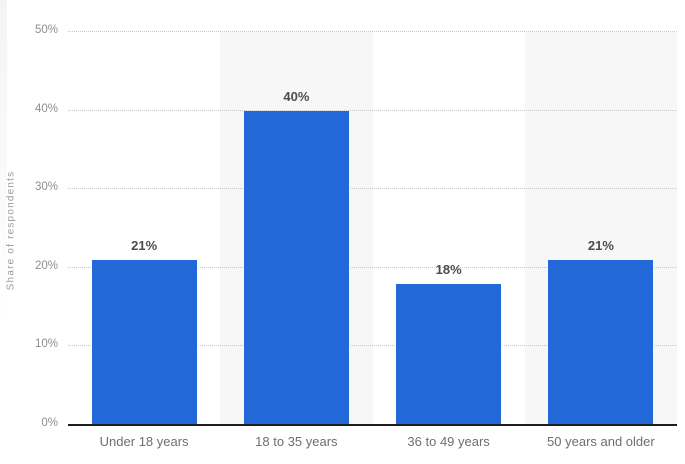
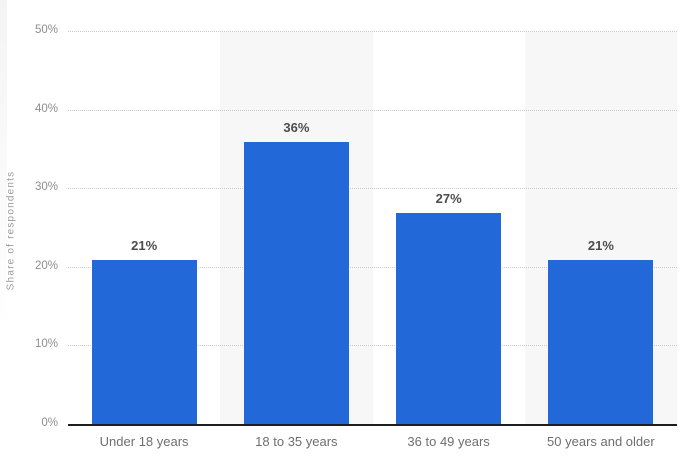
18 to 35 years: 40% -> 36%
36 to 49 years: 18% -> 27%
